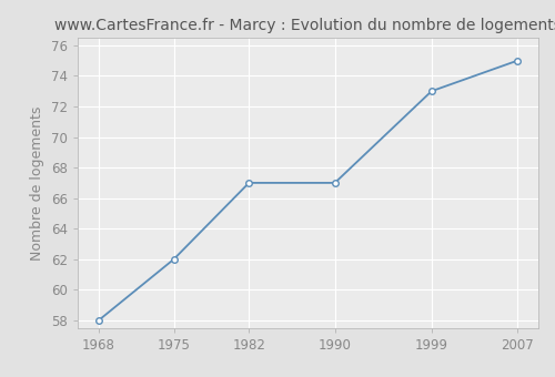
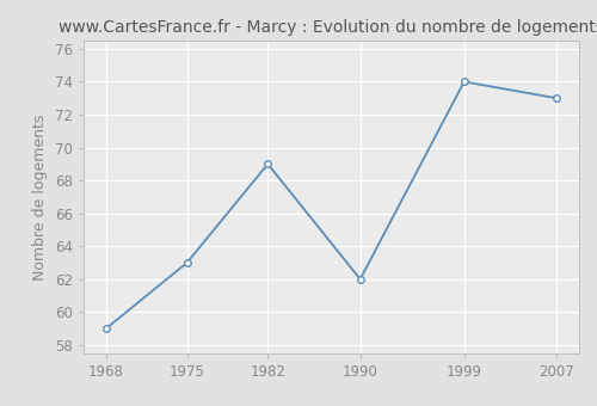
1968: 58 -> 59
1975: 62 -> 63
1982: 67 -> 69
1990: 67 -> 62
1999: 73 -> 74
2007: 75 -> 73
